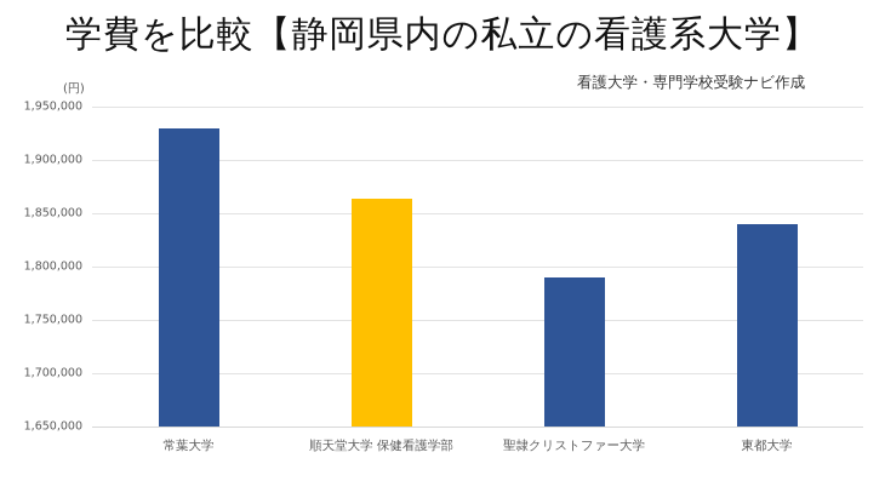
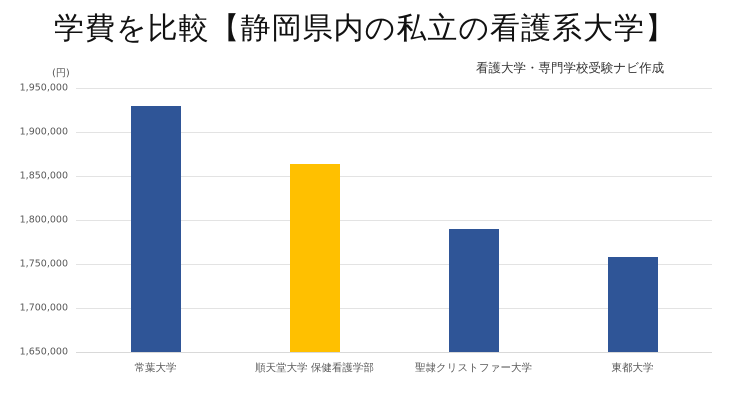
東都大学: 1840000 -> 1760000
